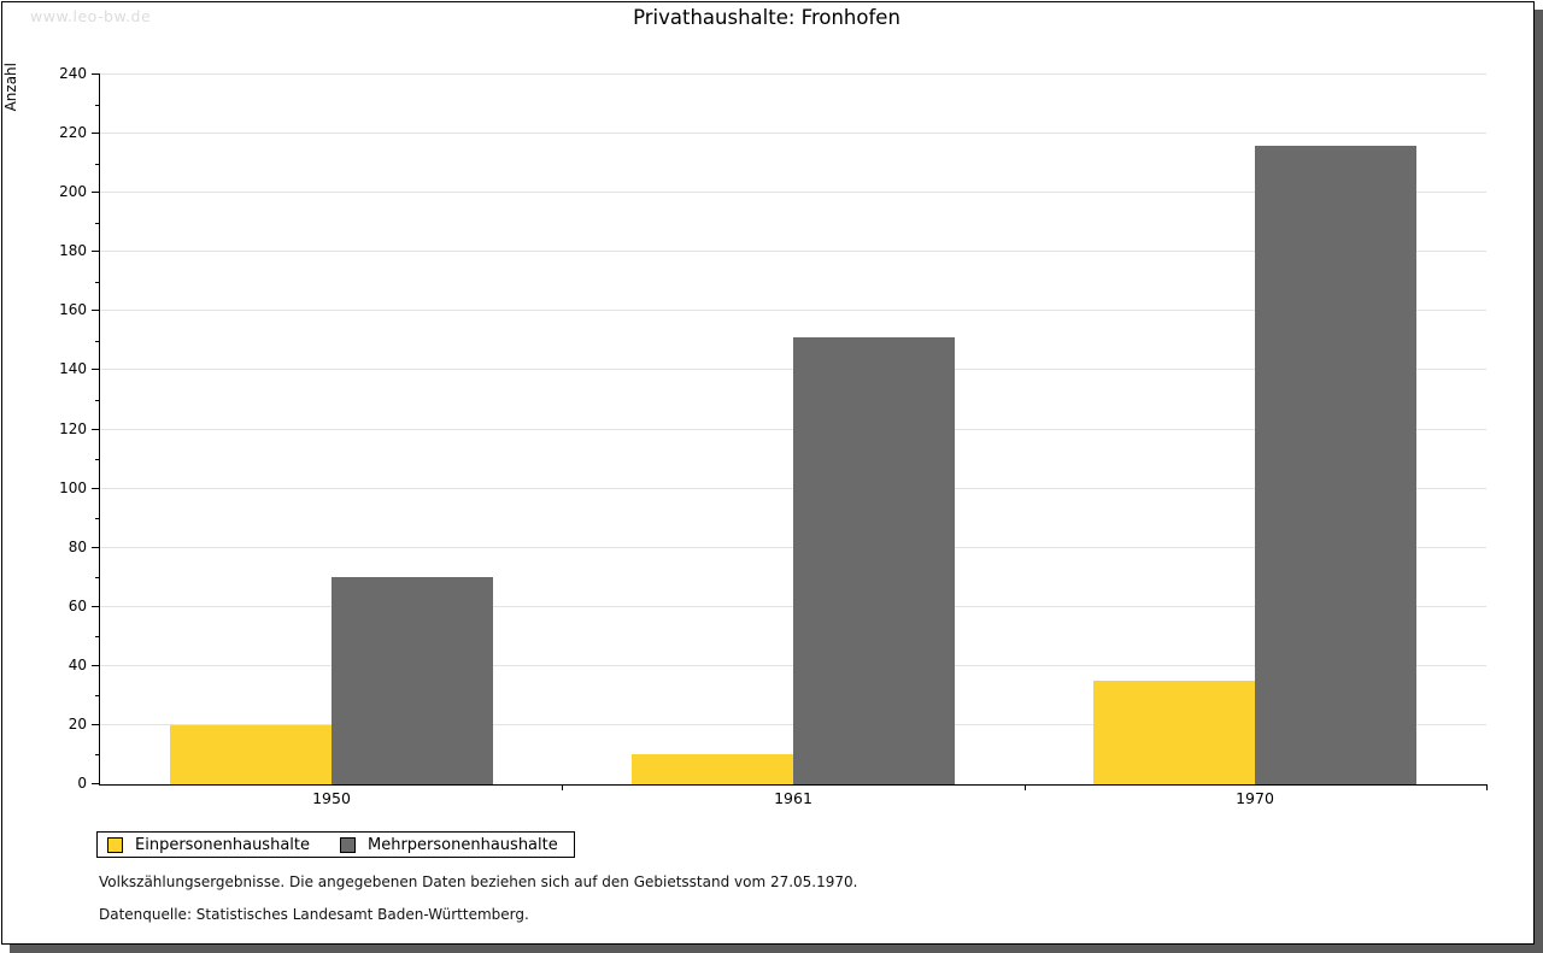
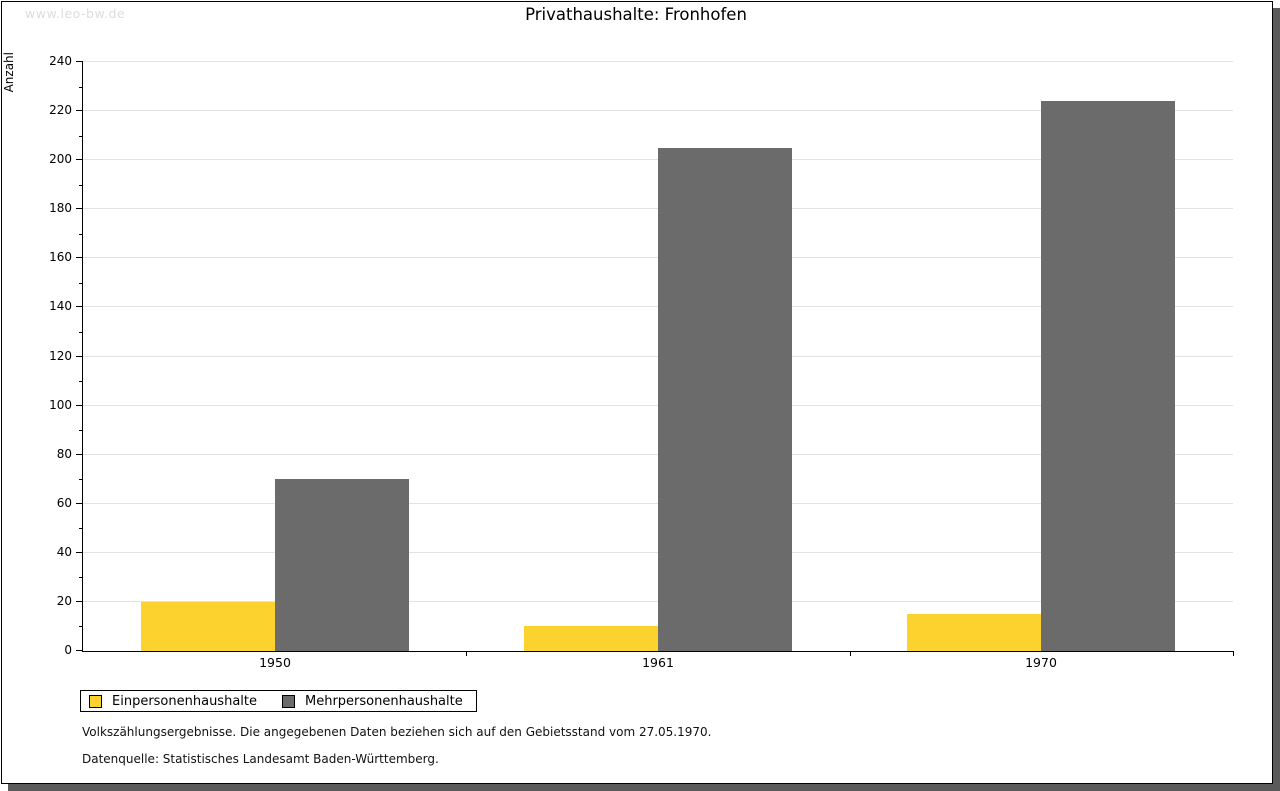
Mehrpersonenhaushalte/1961: 151 -> 205
Einpersonenhaushalte/1970: 35 -> 15
Mehrpersonenhaushalte/1970: 216 -> 224
